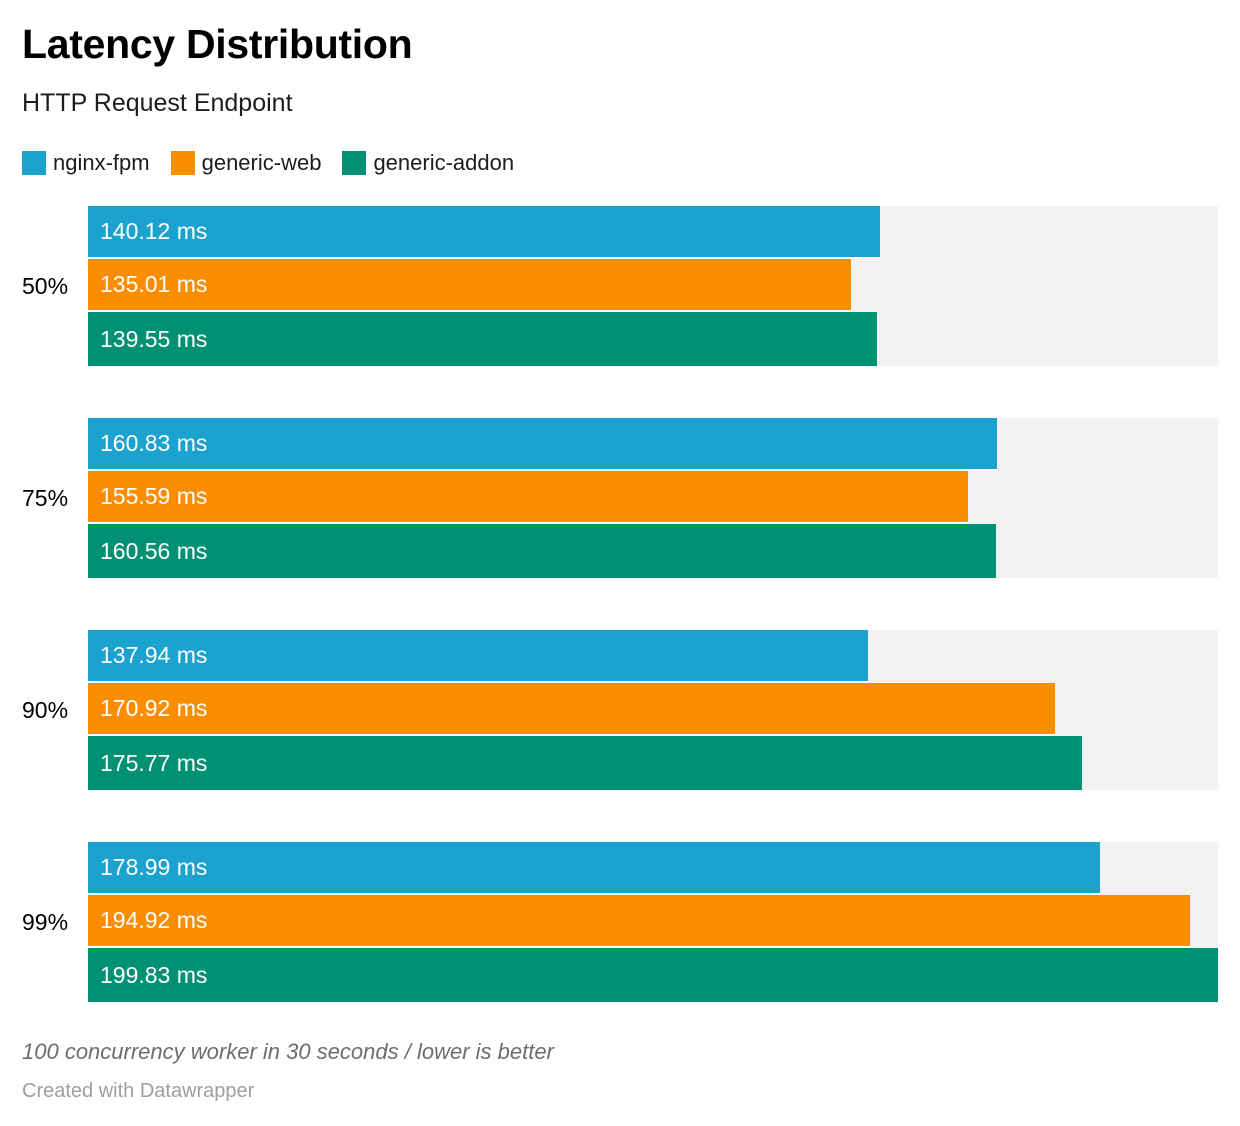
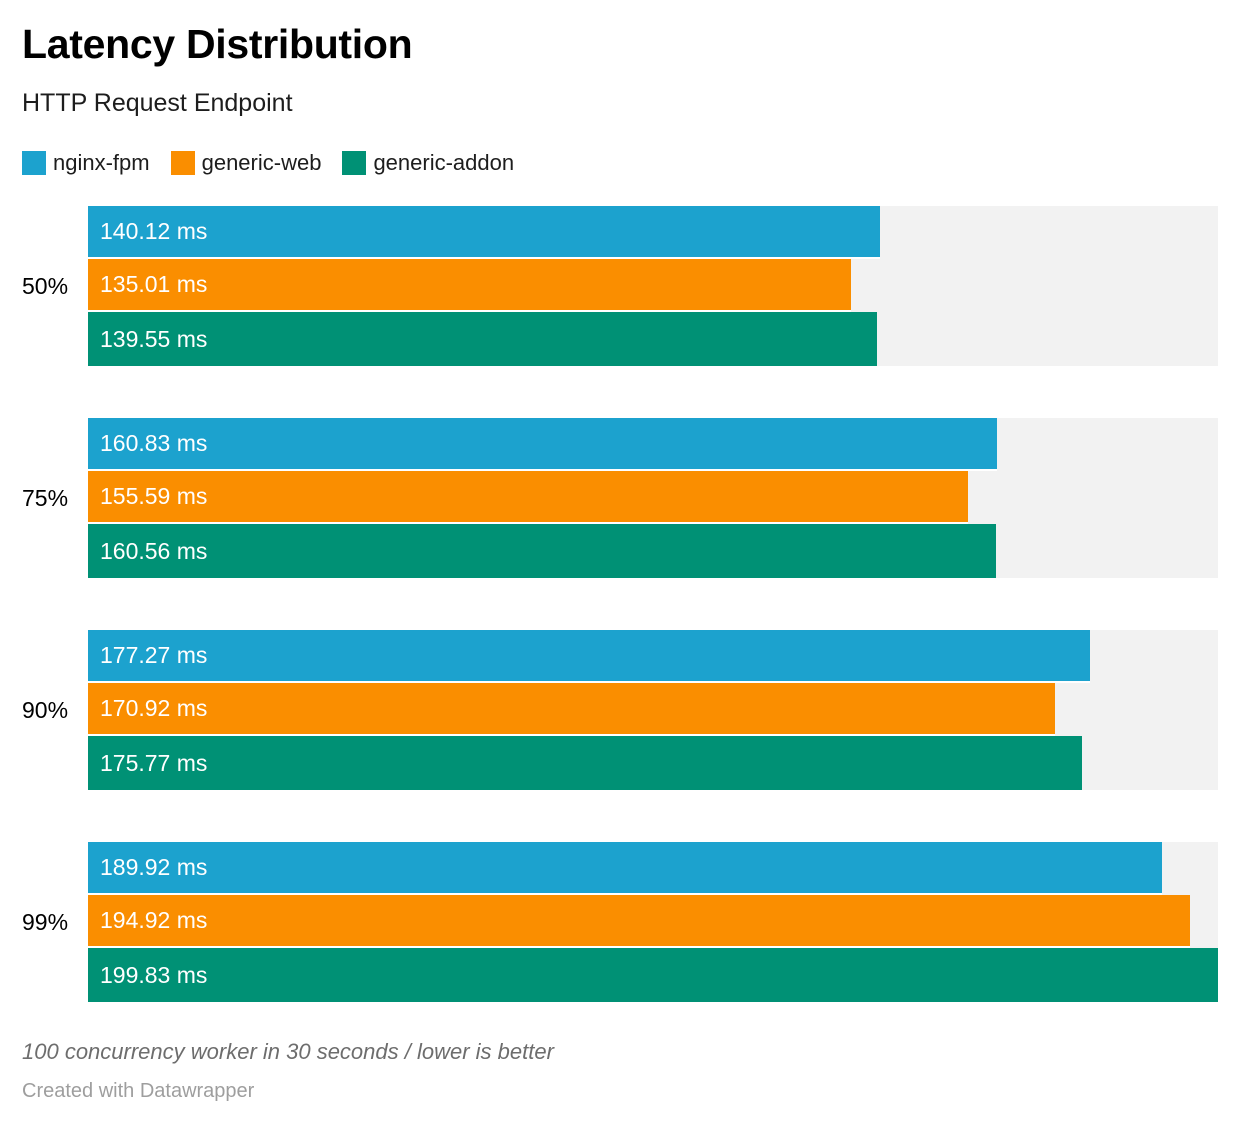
nginx-fpm/90%: 137.94 -> 177.27
nginx-fpm/99%: 178.99 -> 189.92
